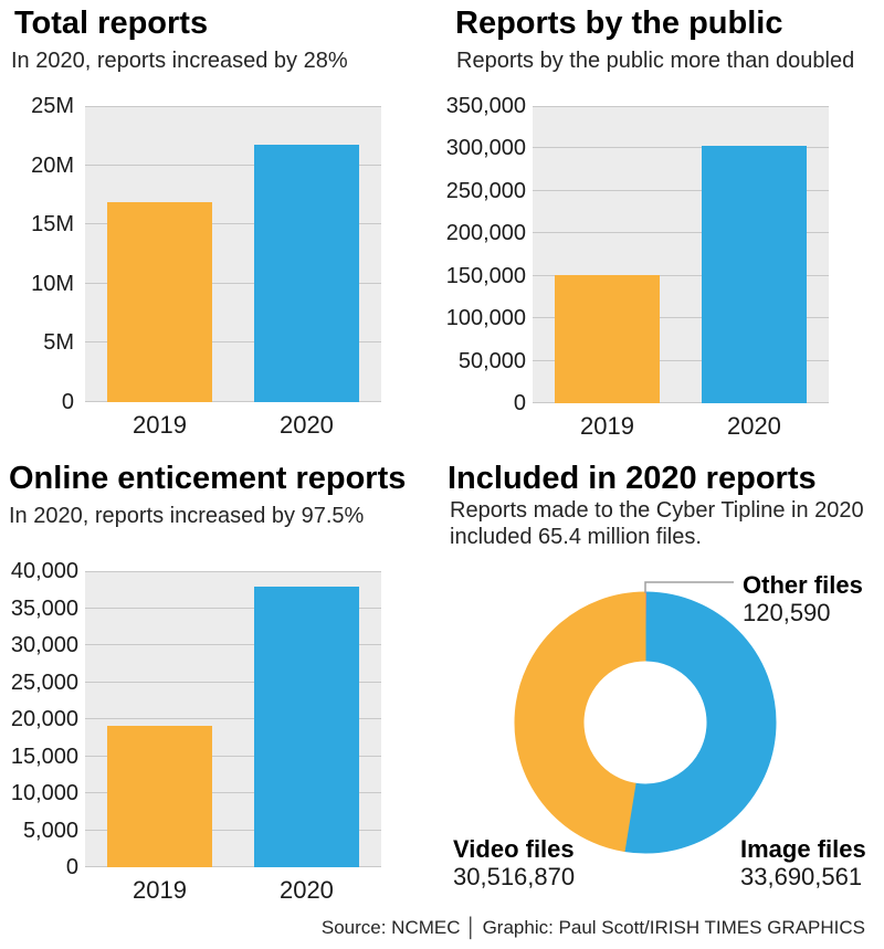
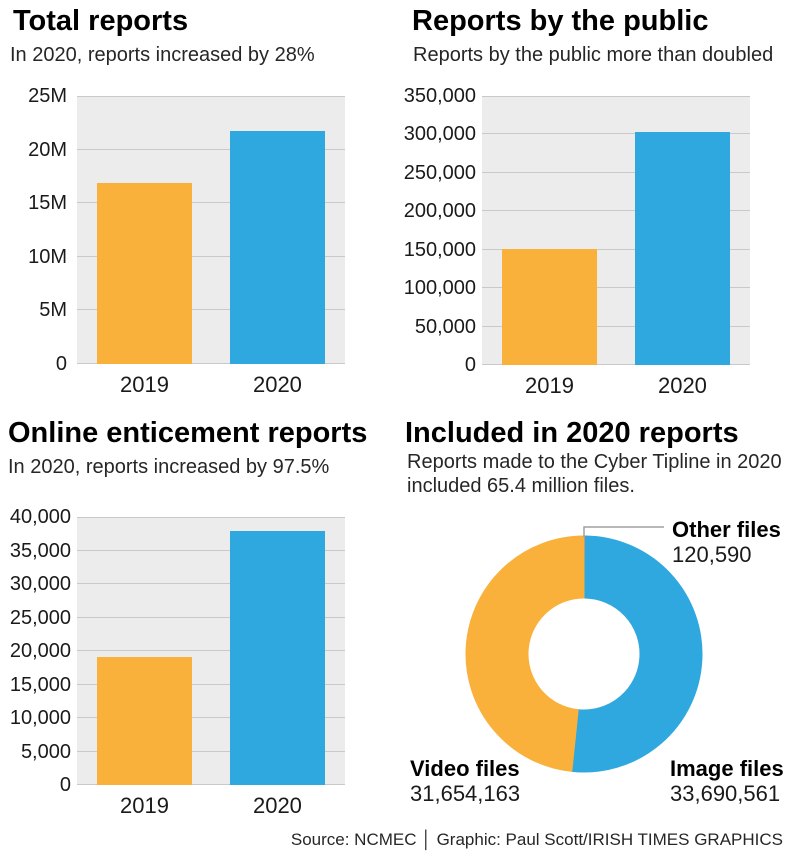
Included in 2020 reports/Video files: 30,516,870 -> 31,654,163
